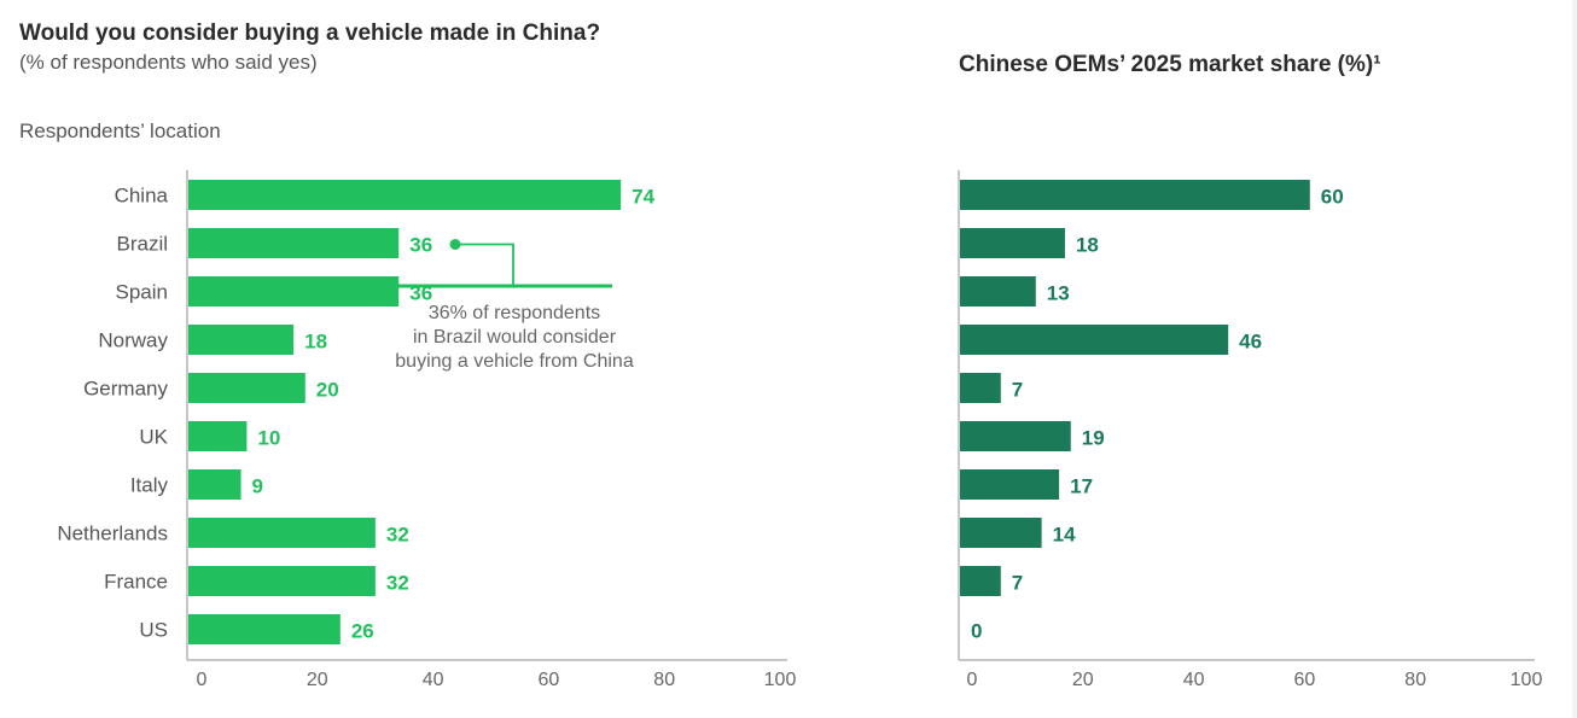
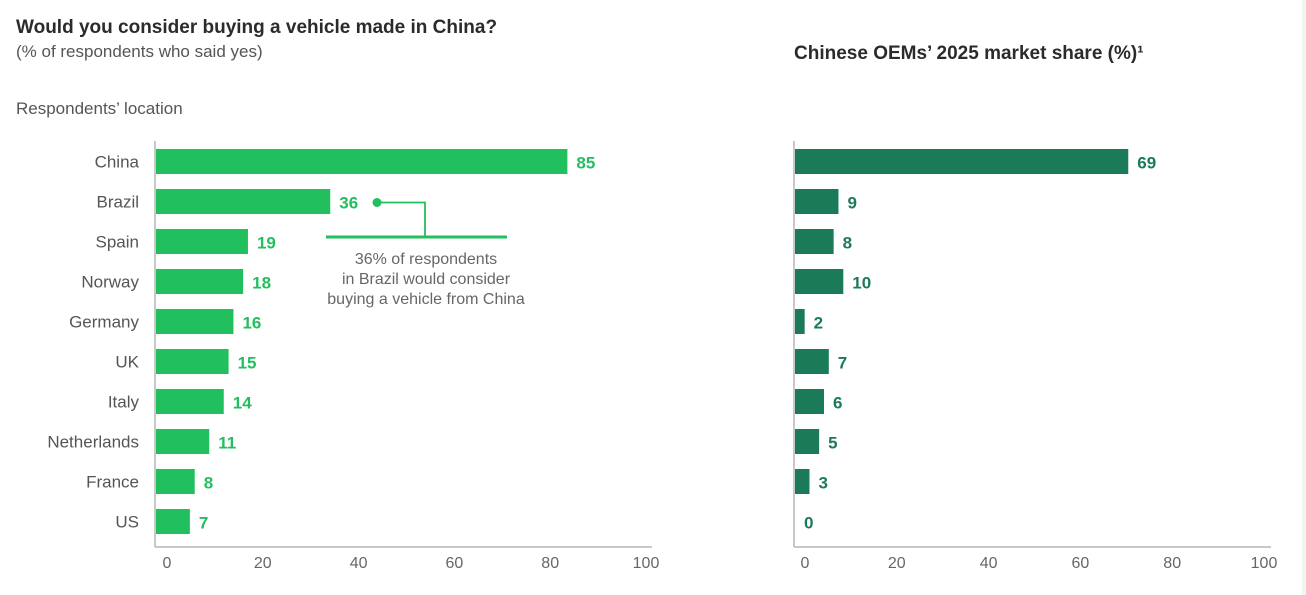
Would you consider buying a vehicle made in China?/China: 74 -> 85
Would you consider buying a vehicle made in China?/Spain: 36 -> 19
Would you consider buying a vehicle made in China?/Germany: 20 -> 16
Would you consider buying a vehicle made in China?/UK: 10 -> 15
Would you consider buying a vehicle made in China?/Italy: 9 -> 14
Would you consider buying a vehicle made in China?/Netherlands: 32 -> 11
Would you consider buying a vehicle made in China?/France: 32 -> 8
Would you consider buying a vehicle made in China?/US: 26 -> 7
Chinese OEMs’ 2025 market share (%)¹/China: 60 -> 69
Chinese OEMs’ 2025 market share (%)¹/Brazil: 18 -> 9
Chinese OEMs’ 2025 market share (%)¹/Spain: 13 -> 8
Chinese OEMs’ 2025 market share (%)¹/Norway: 46 -> 10
Chinese OEMs’ 2025 market share (%)¹/Germany: 7 -> 2
Chinese OEMs’ 2025 market share (%)¹/UK: 19 -> 7
Chinese OEMs’ 2025 market share (%)¹/Italy: 17 -> 6
Chinese OEMs’ 2025 market share (%)¹/Netherlands: 14 -> 5
Chinese OEMs’ 2025 market share (%)¹/France: 7 -> 3
